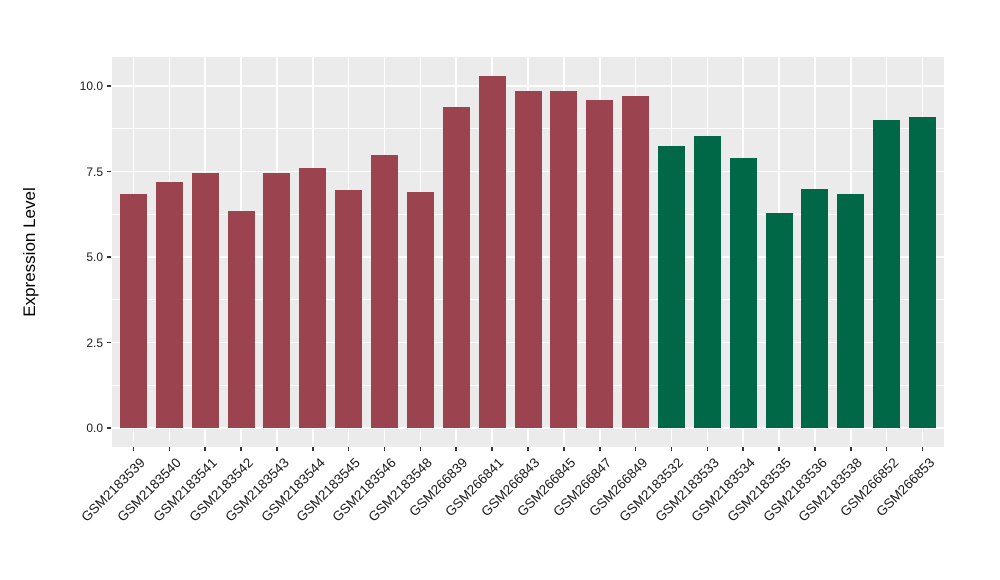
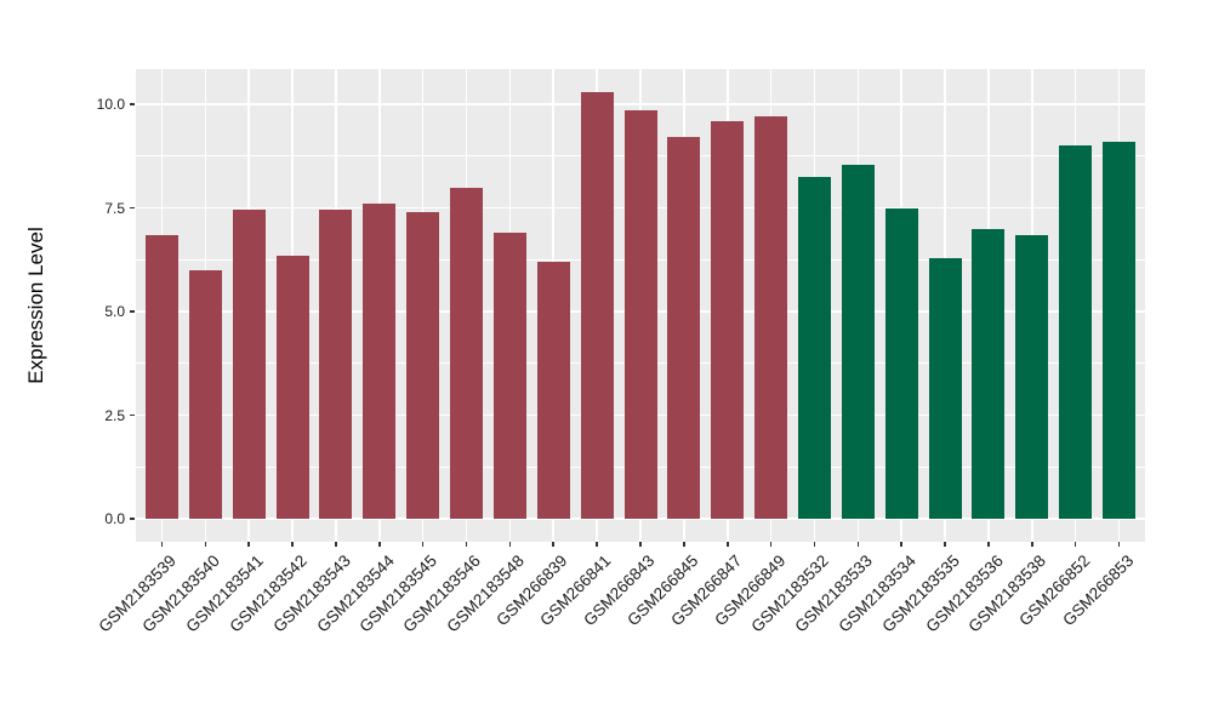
GSM2183540: 7.2 -> 6.0
GSM2183545: 7.0 -> 7.4
GSM266839: 9.4 -> 6.2
GSM266845: 9.8 -> 9.2
GSM2183534: 7.9 -> 7.5
